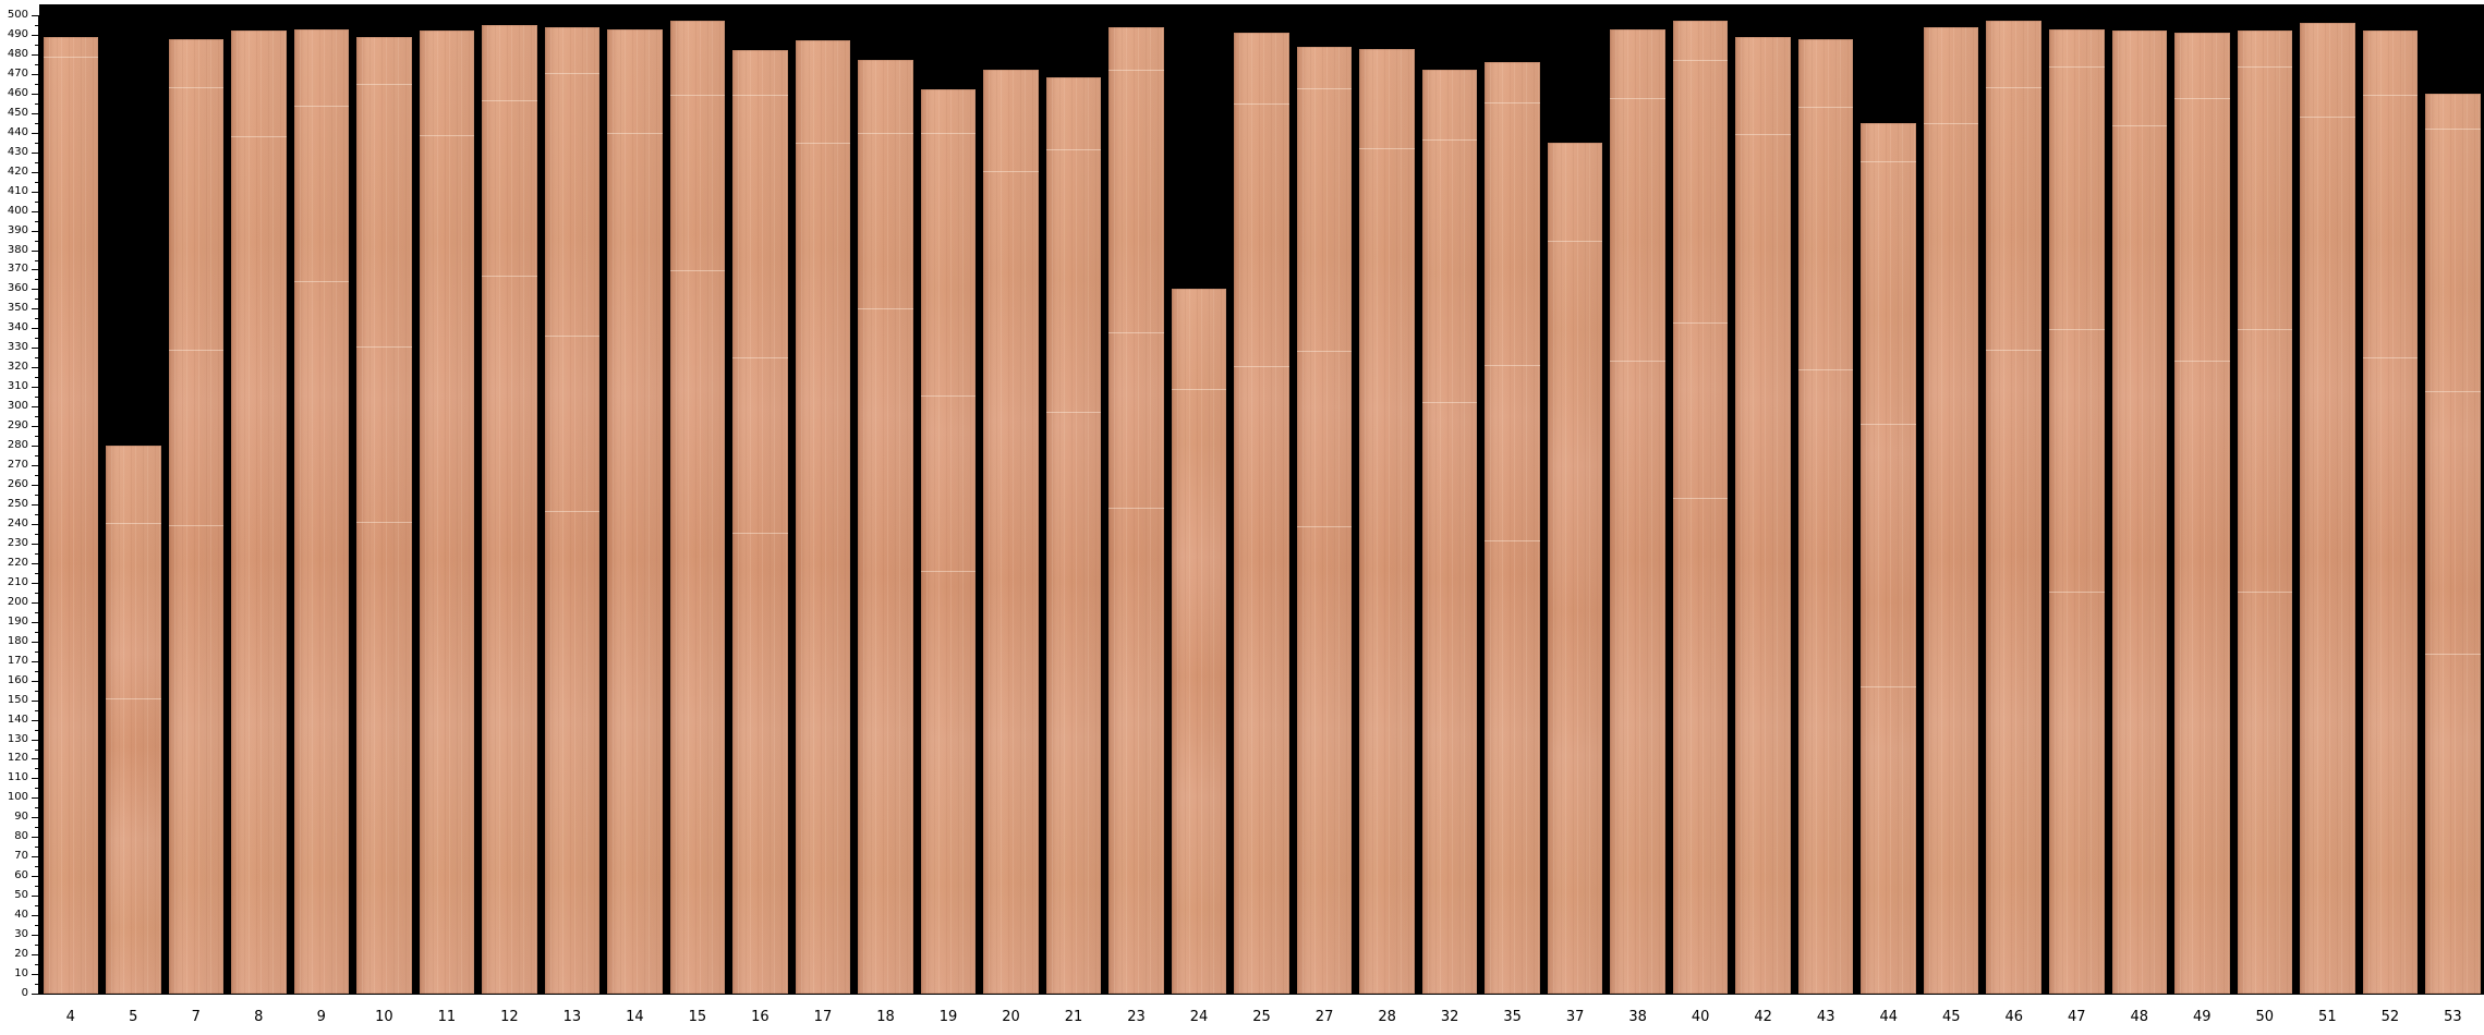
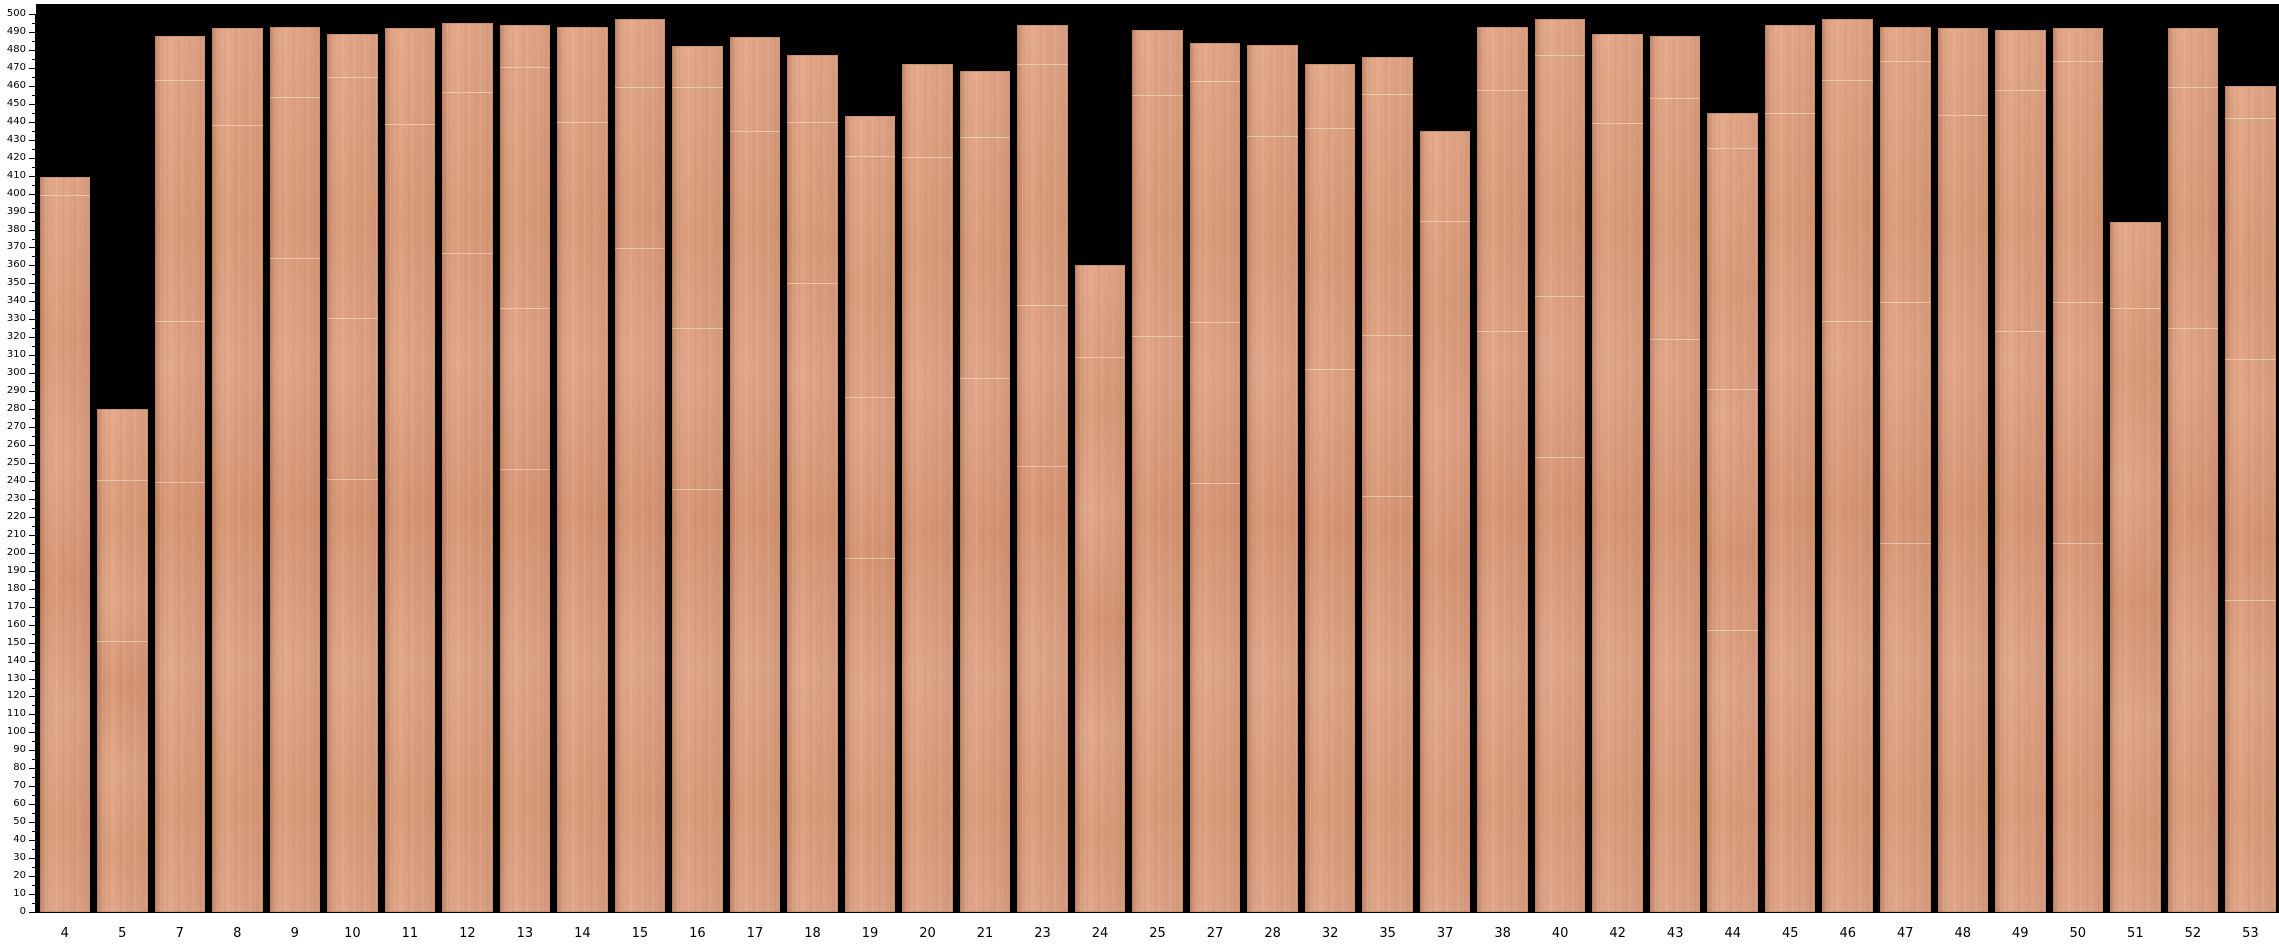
4: 489 -> 409
19: 462 -> 443
51: 496 -> 384
